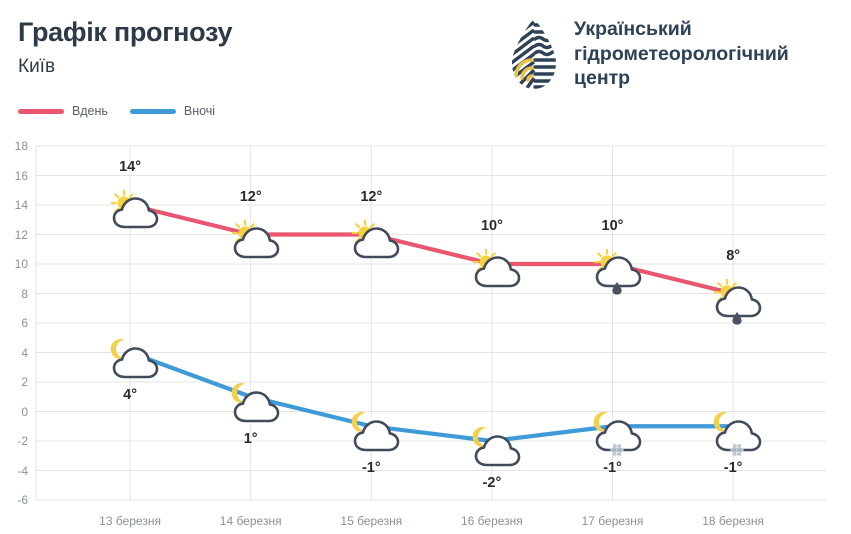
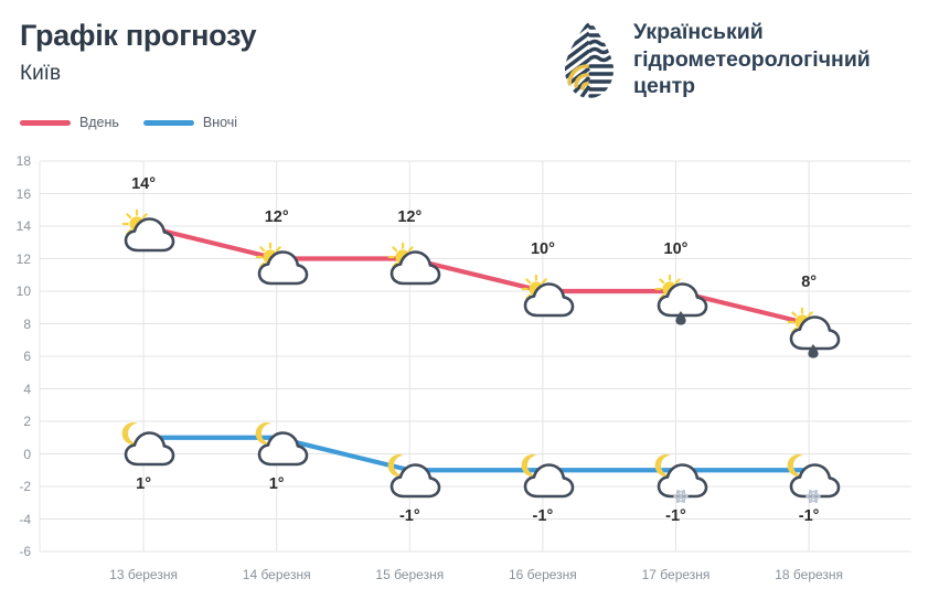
Вночі/13 березня: 4° -> 1°
Вночі/16 березня: -2° -> -1°
